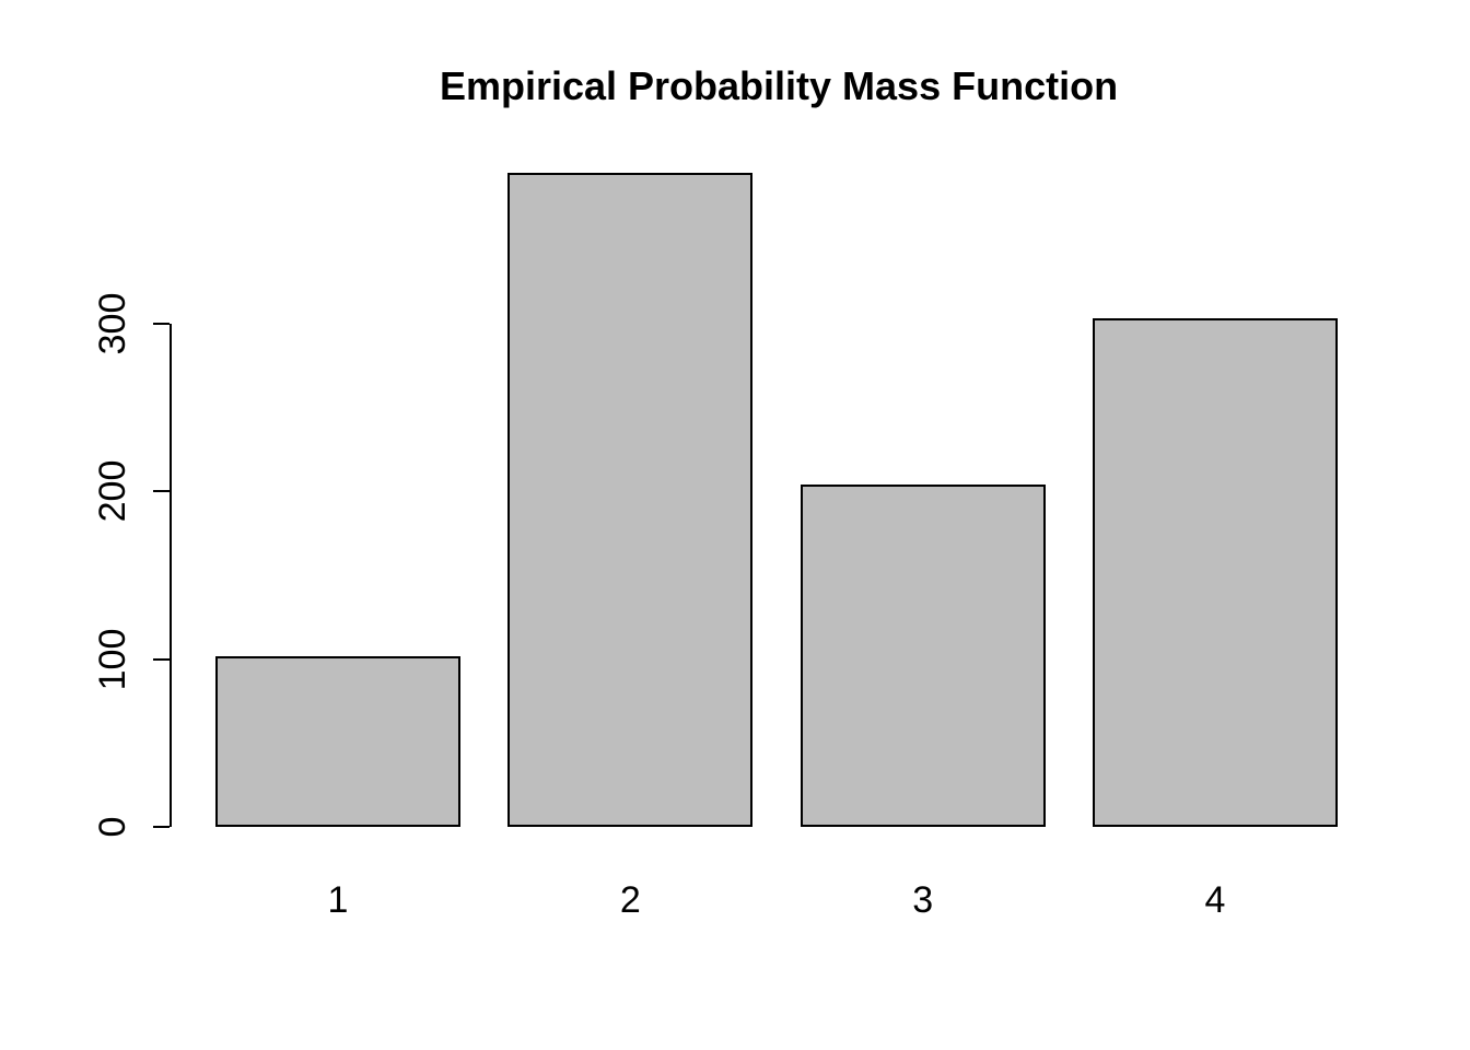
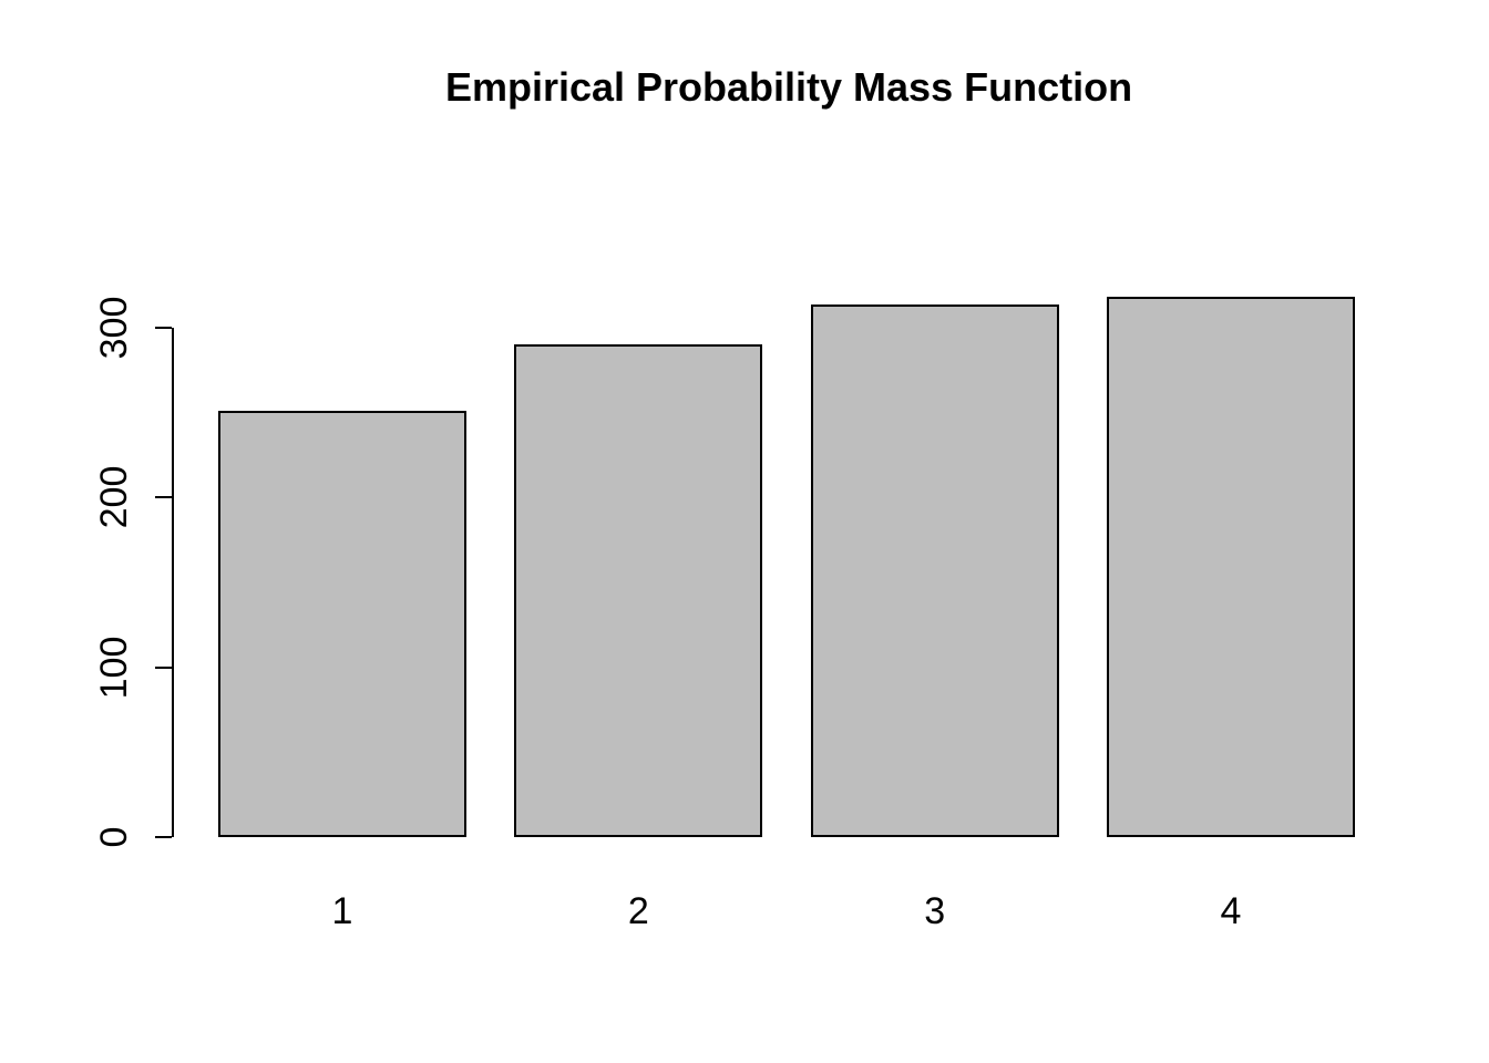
1: 102 -> 251
2: 390 -> 290
3: 204 -> 314
4: 303 -> 318
